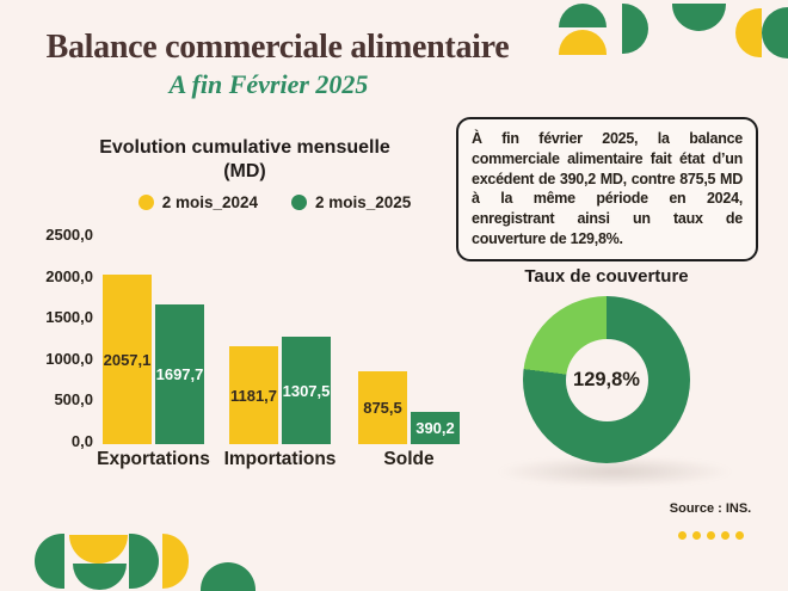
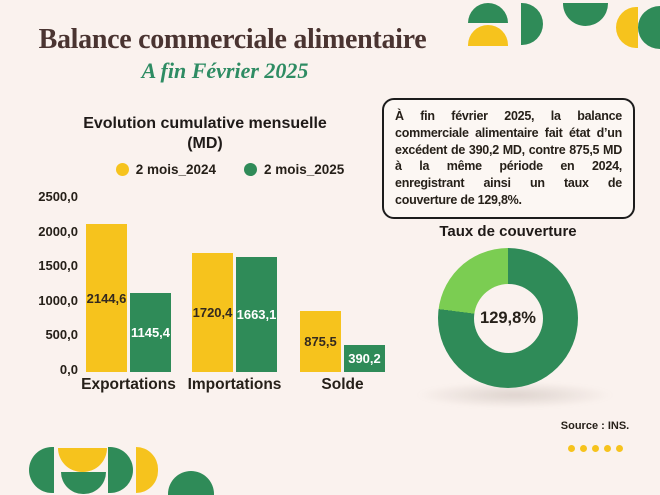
Evolution cumulative mensuelle/2 mois_2024/Exportations: 2057,1 -> 2144,6
Evolution cumulative mensuelle/2 mois_2025/Exportations: 1697,7 -> 1145,4
Evolution cumulative mensuelle/2 mois_2024/Importations: 1181,7 -> 1720,4
Evolution cumulative mensuelle/2 mois_2025/Importations: 1307,5 -> 1663,1
